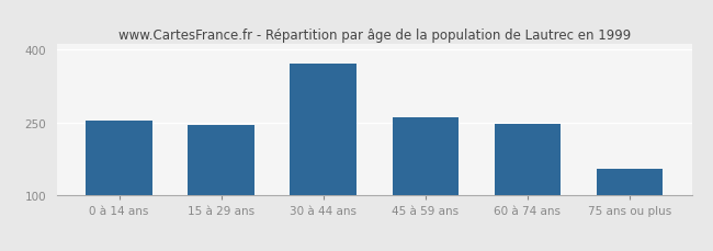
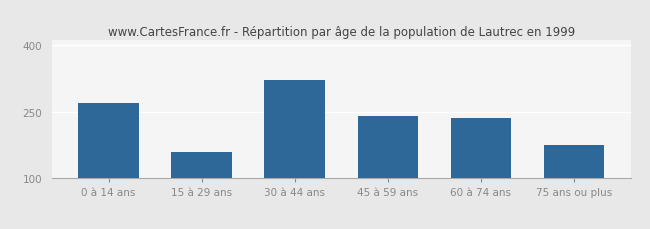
0 à 14 ans: 253 -> 270
15 à 29 ans: 245 -> 160
30 à 44 ans: 370 -> 320
45 à 59 ans: 260 -> 240
60 à 74 ans: 248 -> 235
75 ans ou plus: 155 -> 175
